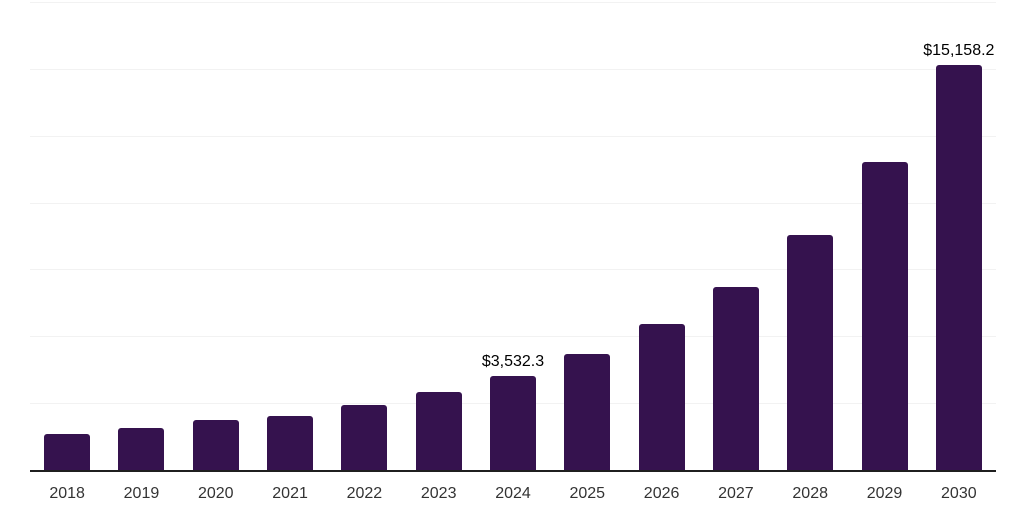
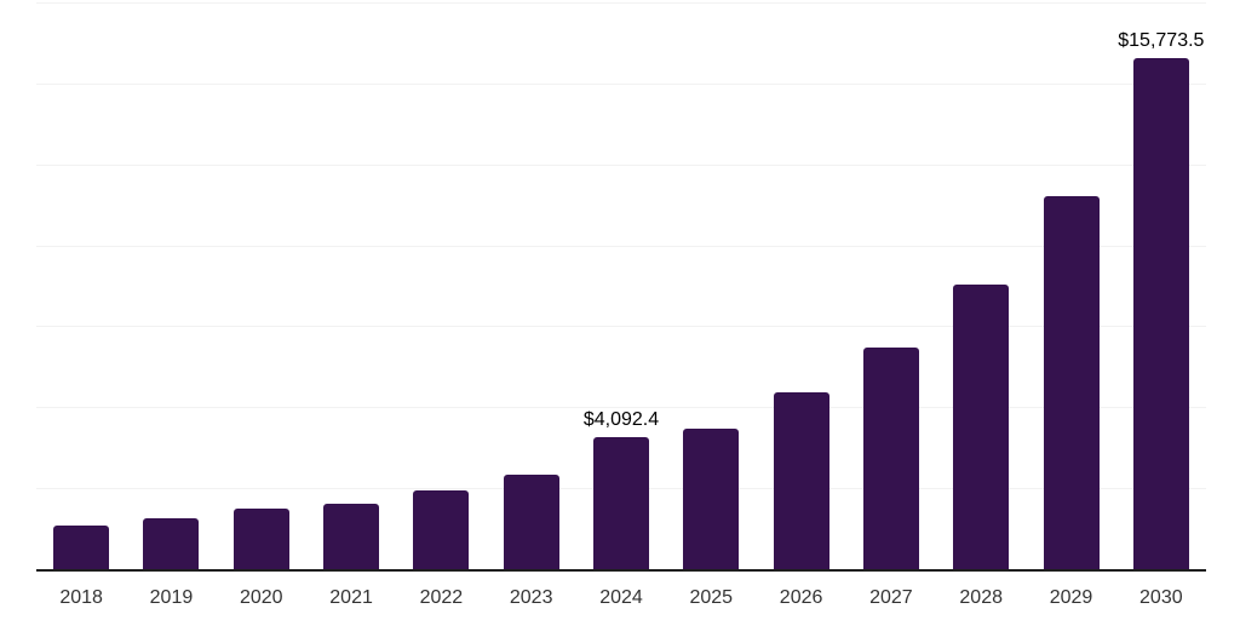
2024: $3,532.3 -> $4,092.4
2030: $15,158.2 -> $15,773.5
